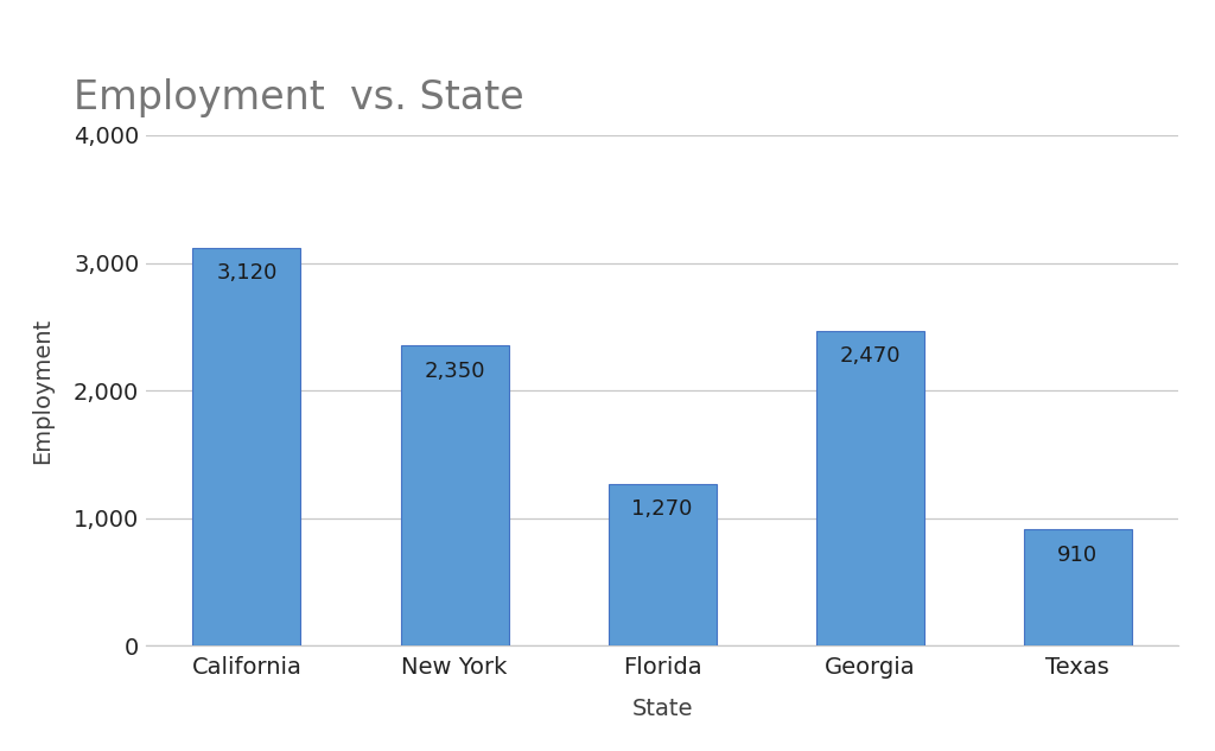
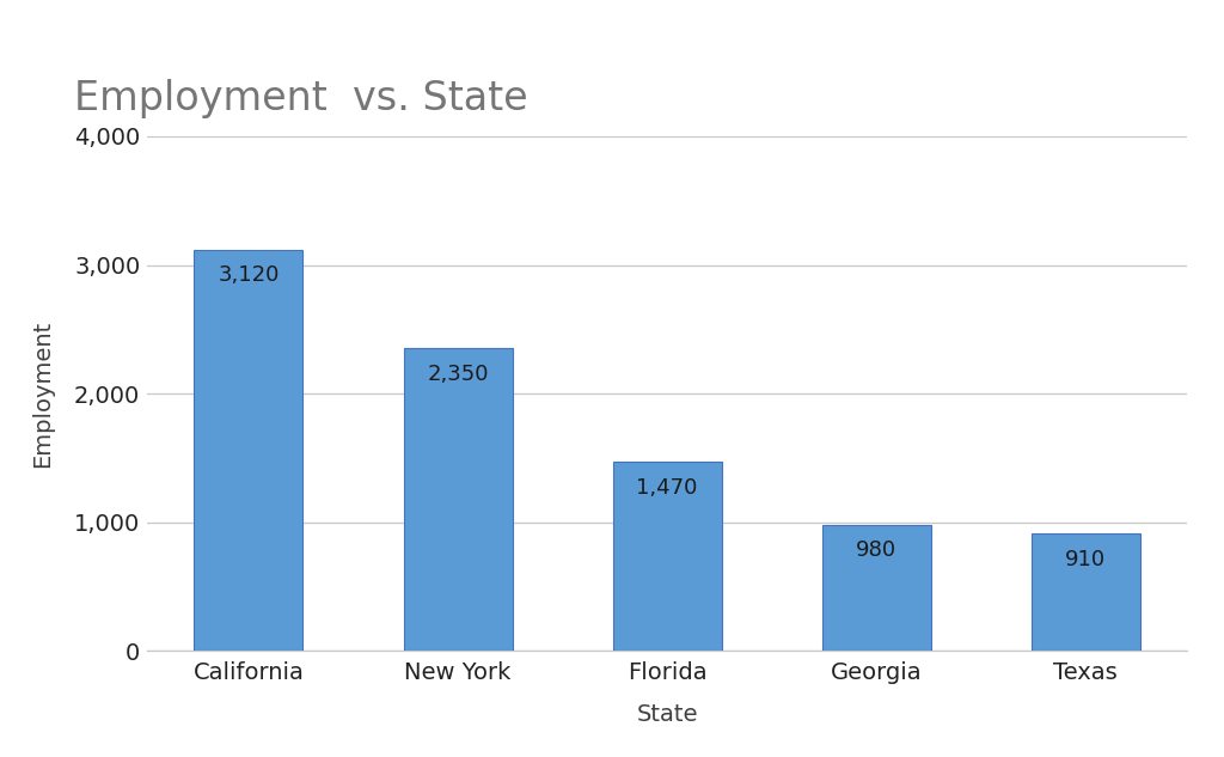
Florida: 1,270 -> 1,470
Georgia: 2,470 -> 980
